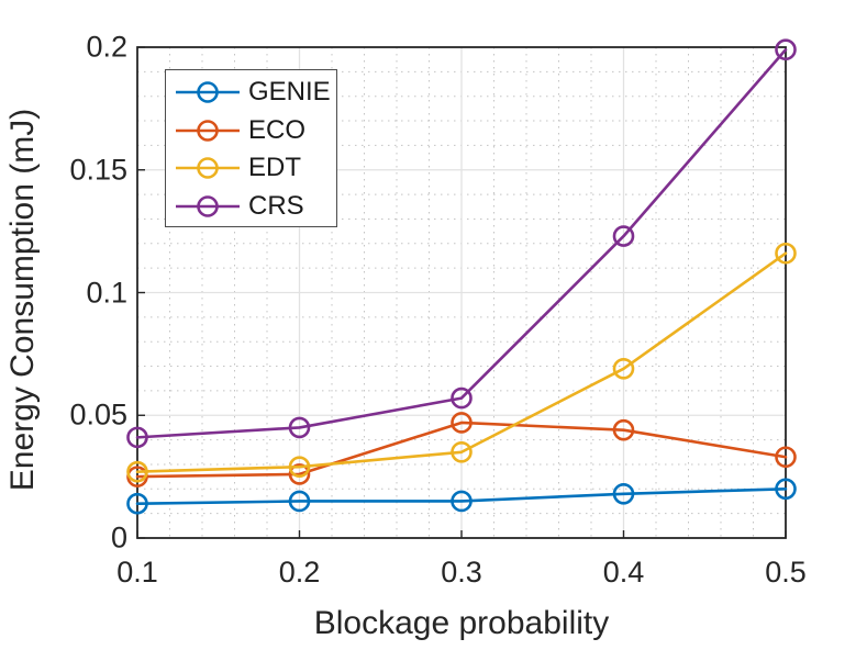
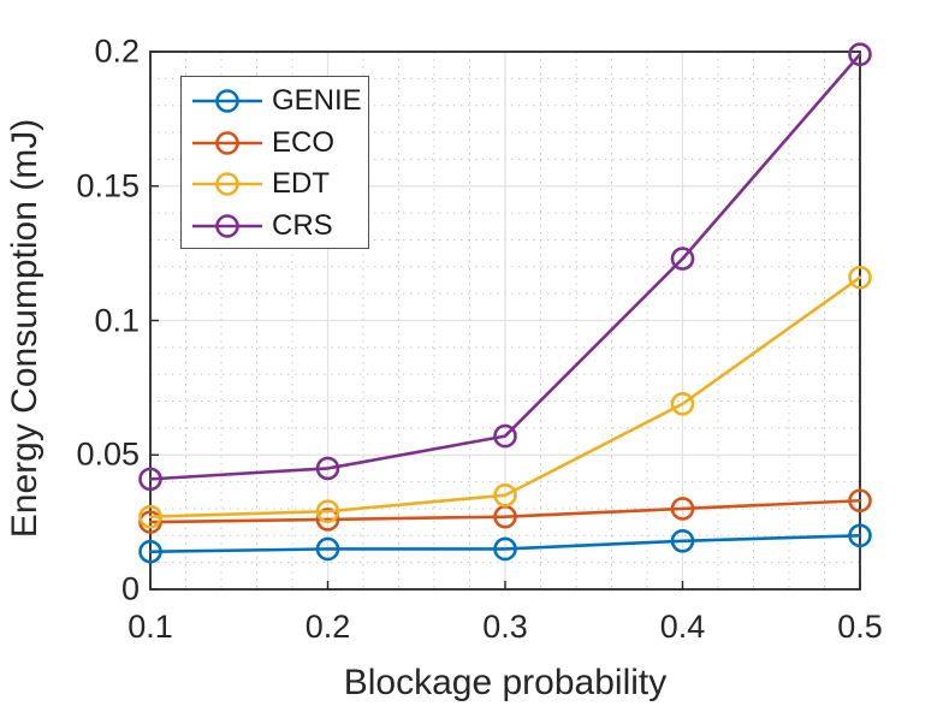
ECO/0.3: 0.047 -> 0.027
ECO/0.4: 0.044 -> 0.030
